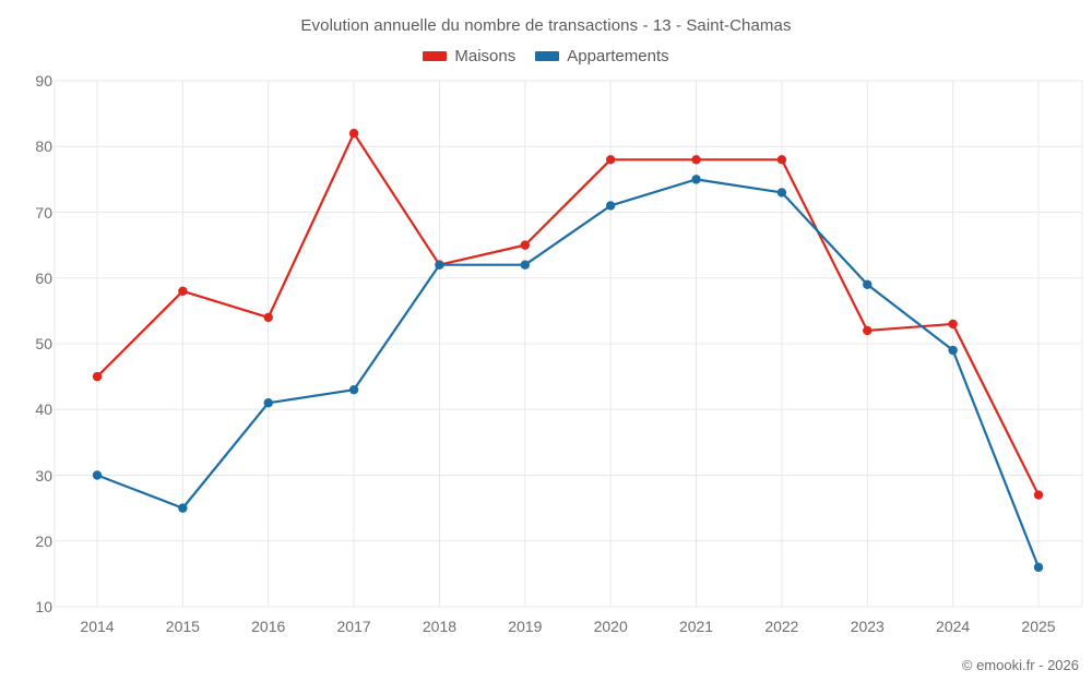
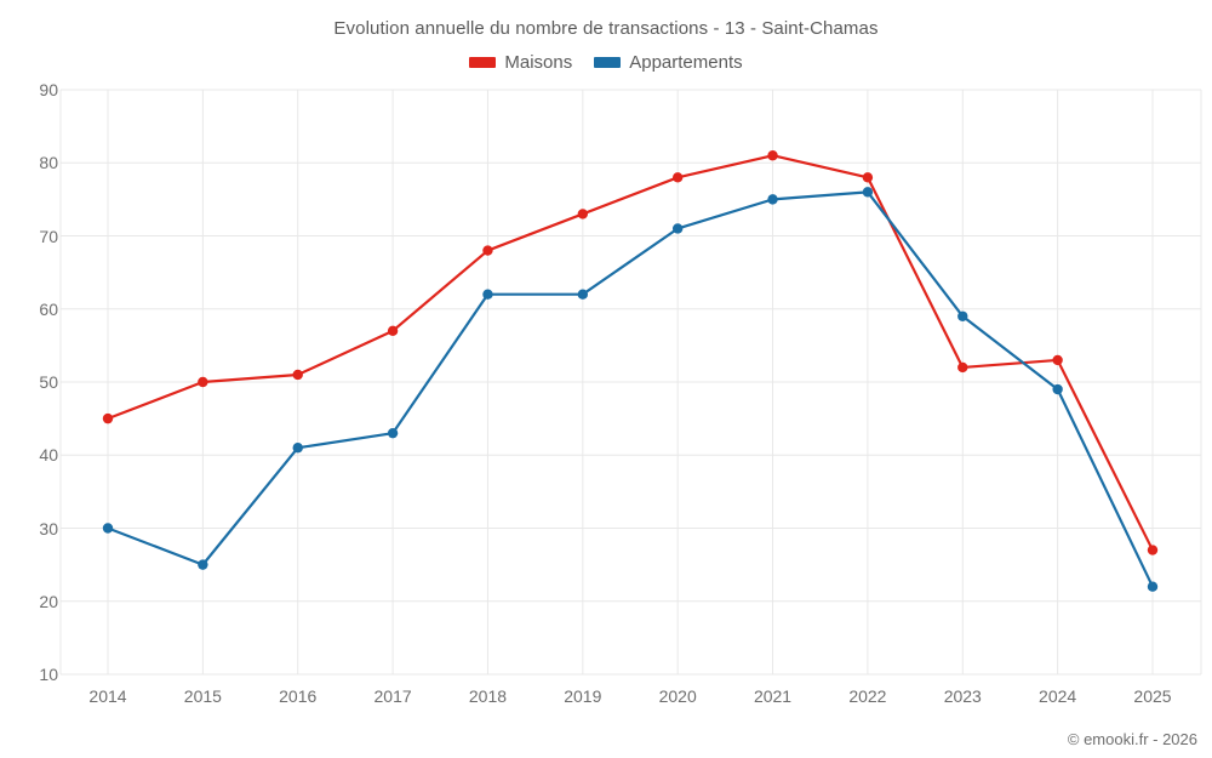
Maisons/2015: 58 -> 50
Maisons/2016: 54 -> 51
Maisons/2017: 82 -> 57
Maisons/2018: 62 -> 68
Maisons/2019: 65 -> 73
Maisons/2021: 78 -> 81
Appartements/2022: 73 -> 76
Appartements/2025: 16 -> 22
